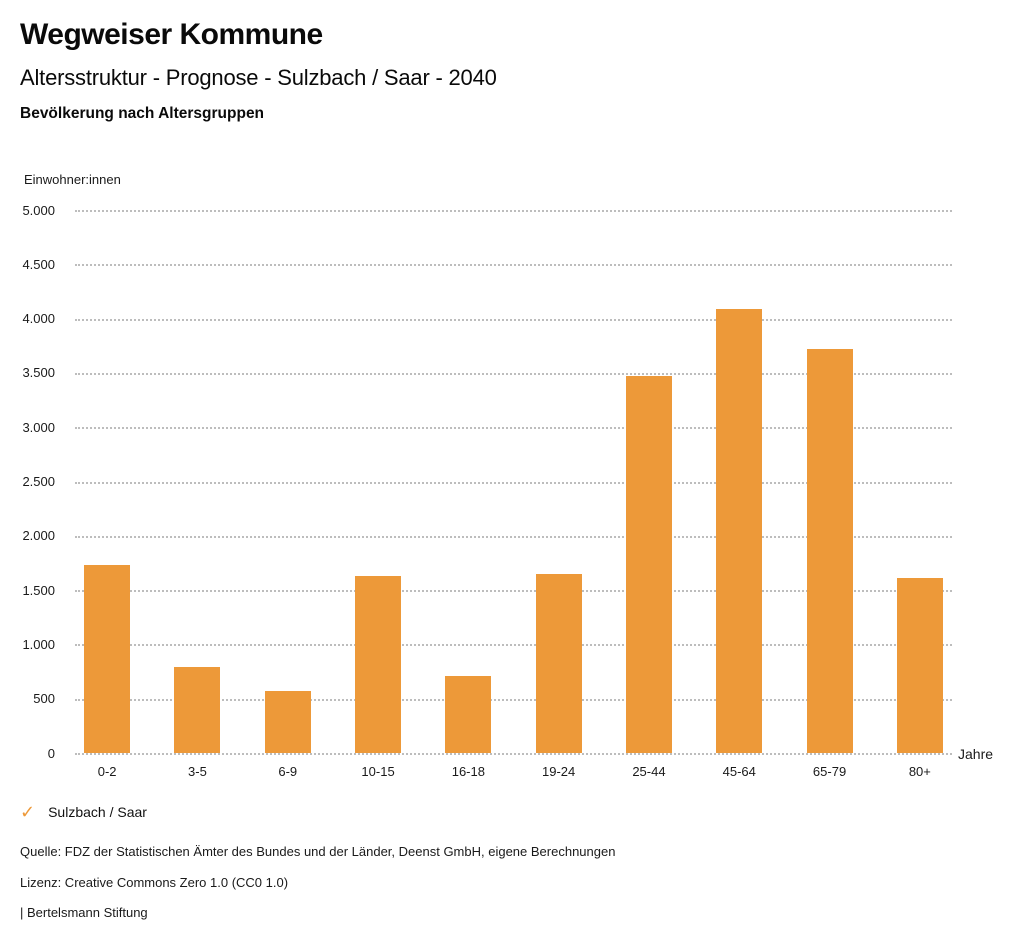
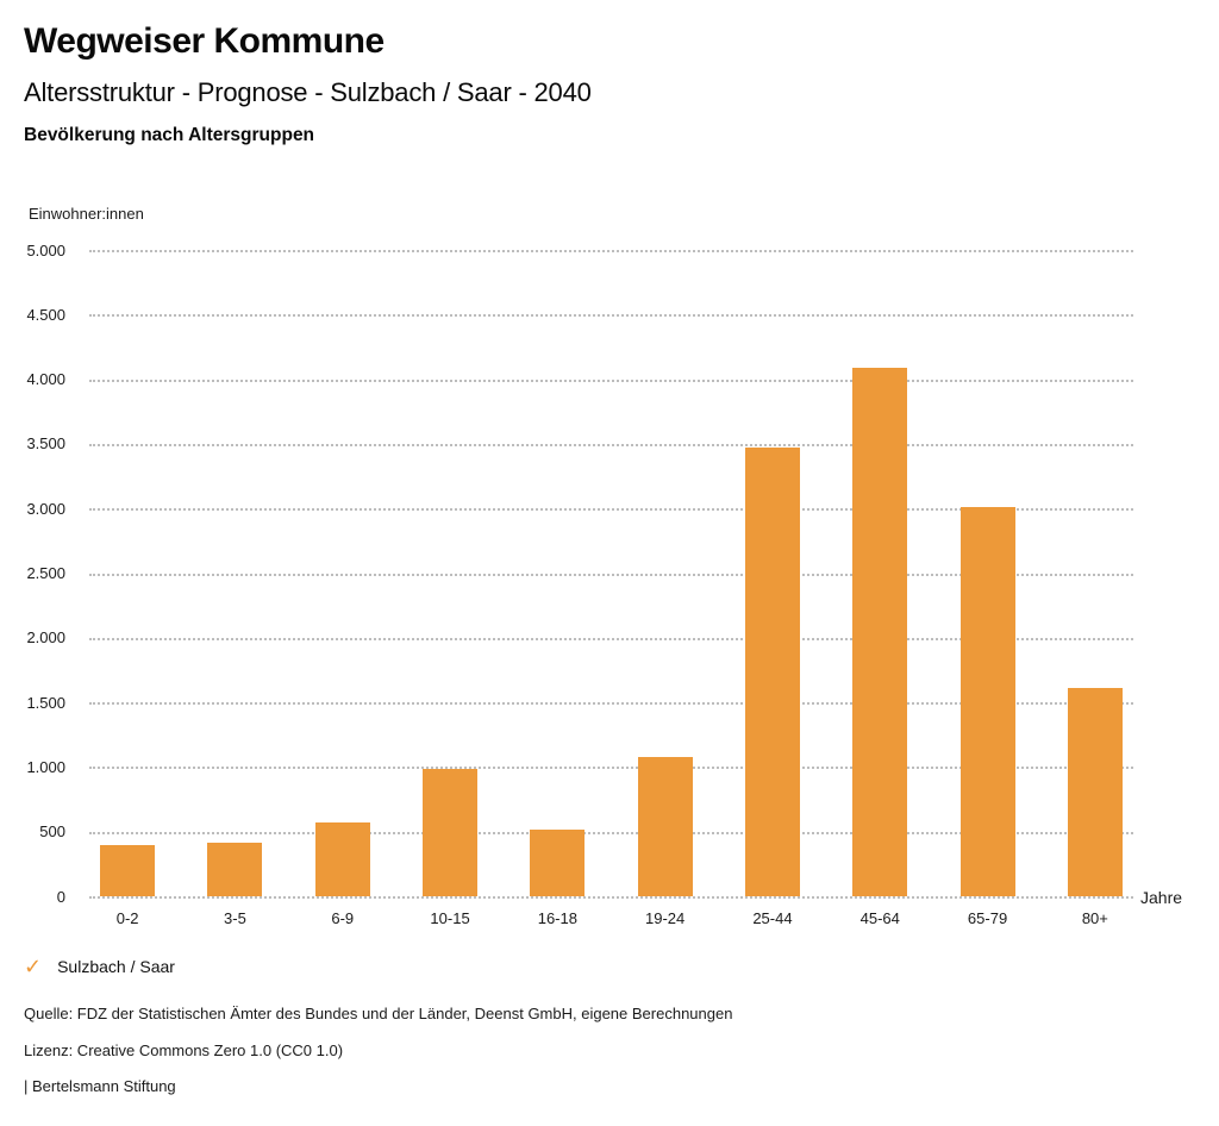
0-2: 1730 -> 400
3-5: 790 -> 420
10-15: 1630 -> 980
16-18: 710 -> 520
19-24: 1650 -> 1080
65-79: 3720 -> 3010
